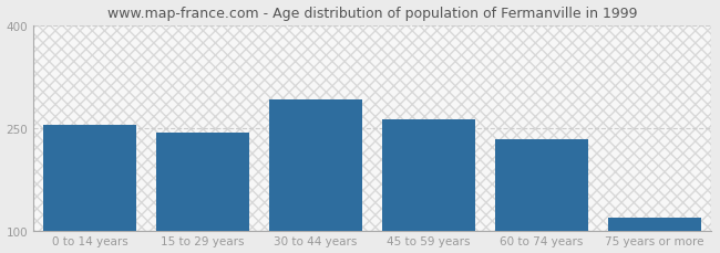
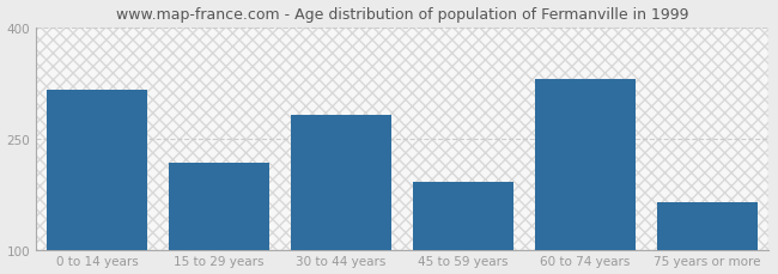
0 to 14 years: 255 -> 316
15 to 29 years: 243 -> 218
30 to 44 years: 291 -> 282
45 to 59 years: 262 -> 192
60 to 74 years: 233 -> 330
75 years or more: 118 -> 164
